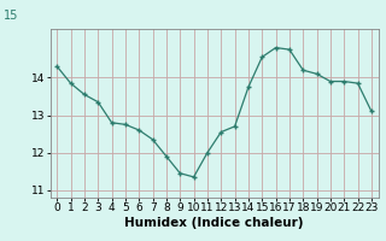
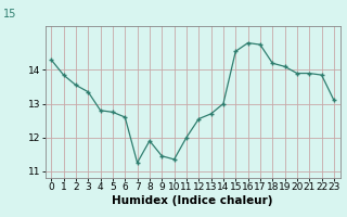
7: 12.35 -> 11.25
14: 13.75 -> 13.00
